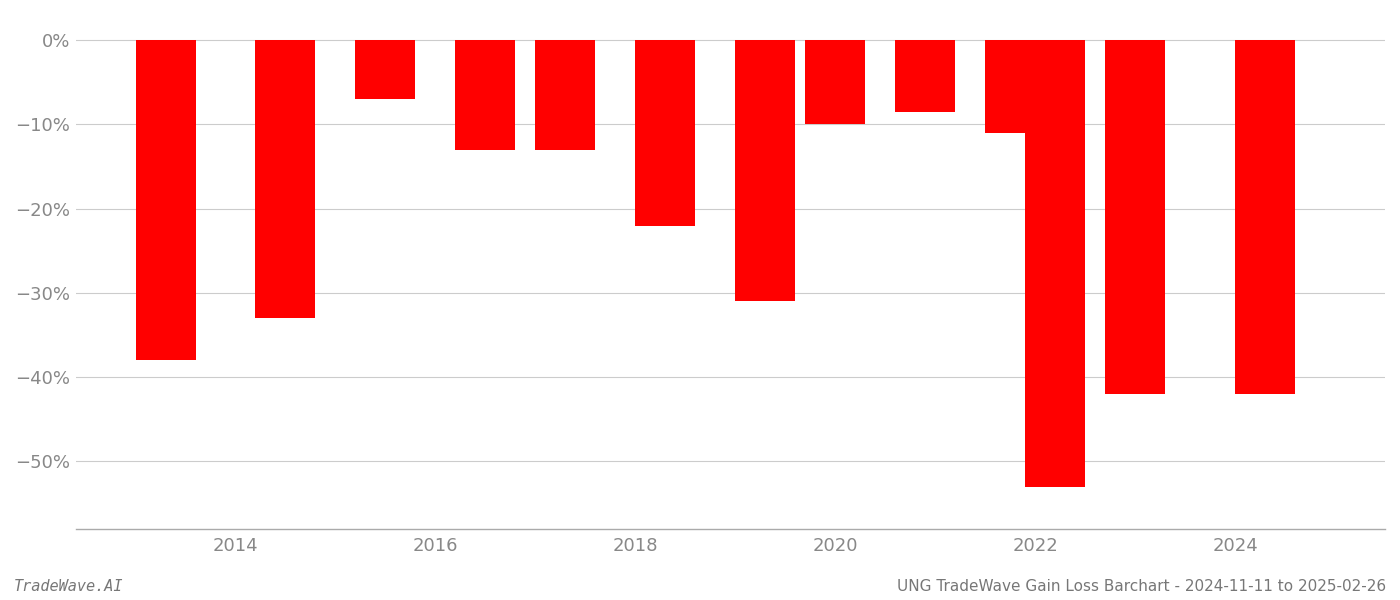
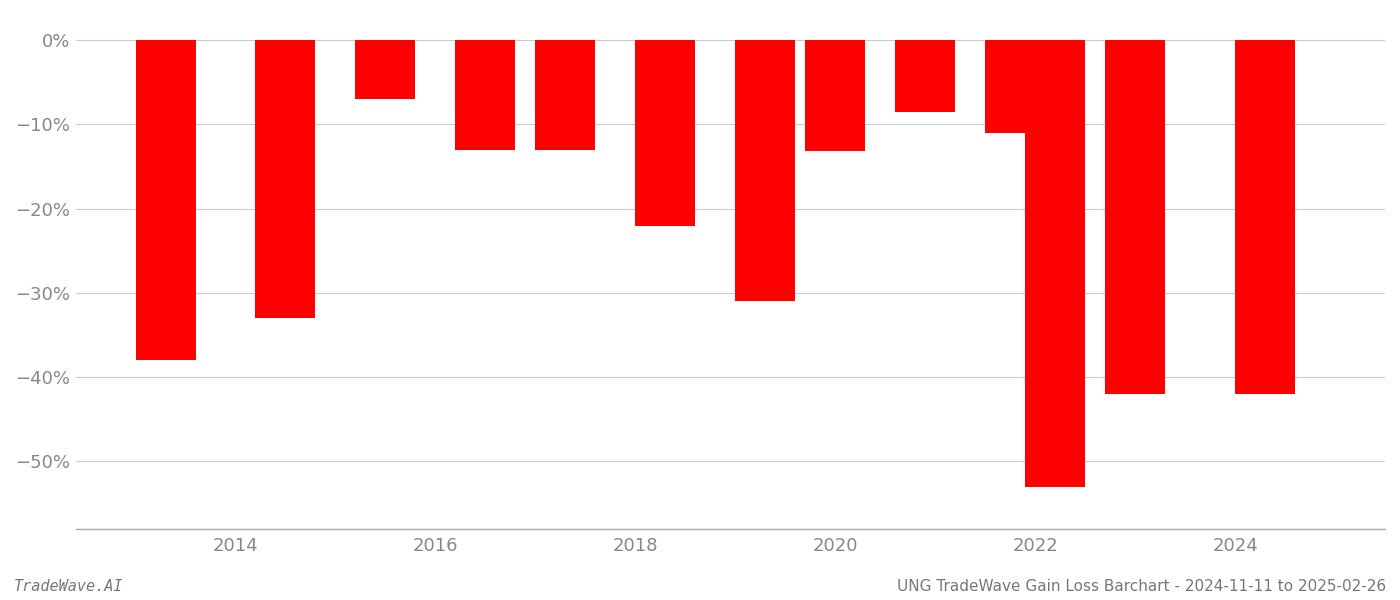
2020: -10.0% -> -13.2%
